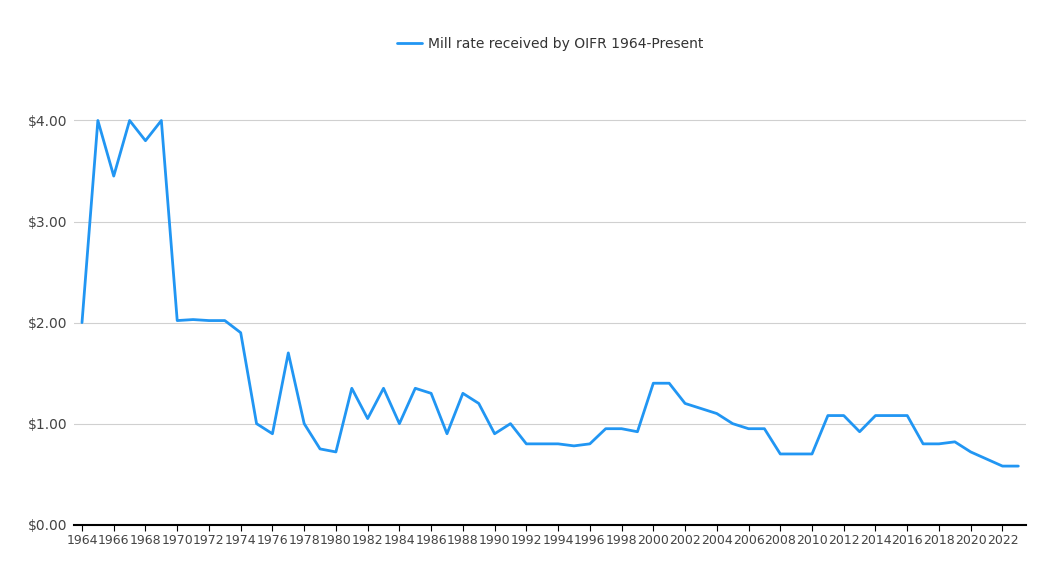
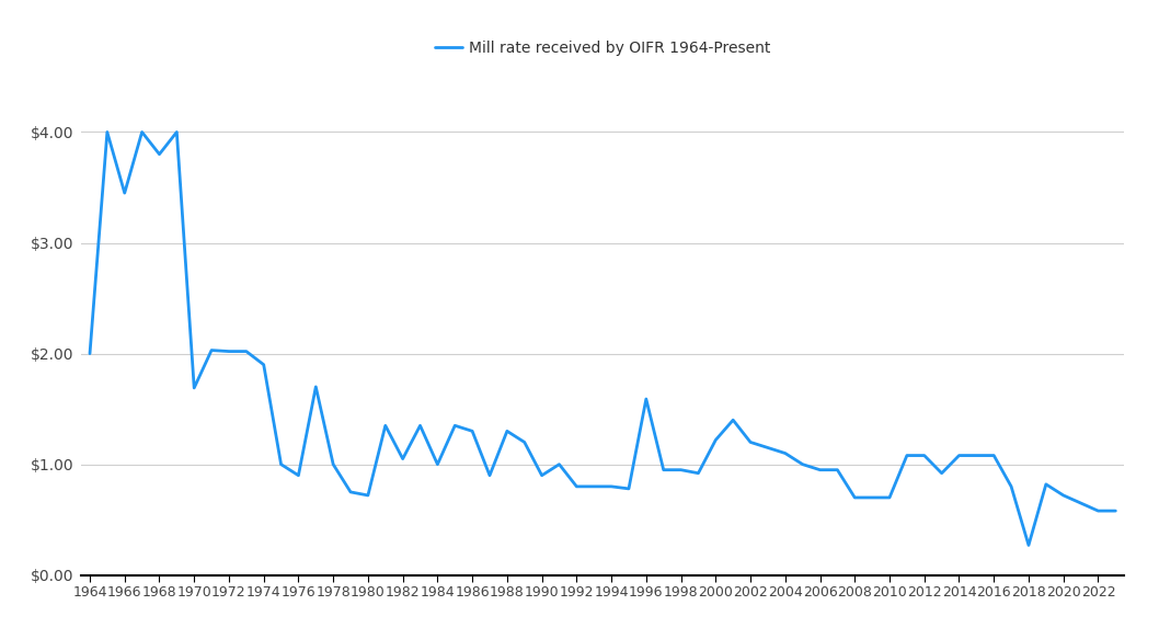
1970: $2.02 -> $1.69
1996: $0.80 -> $1.59
2000: $1.40 -> $1.22
2018: $0.80 -> $0.27
